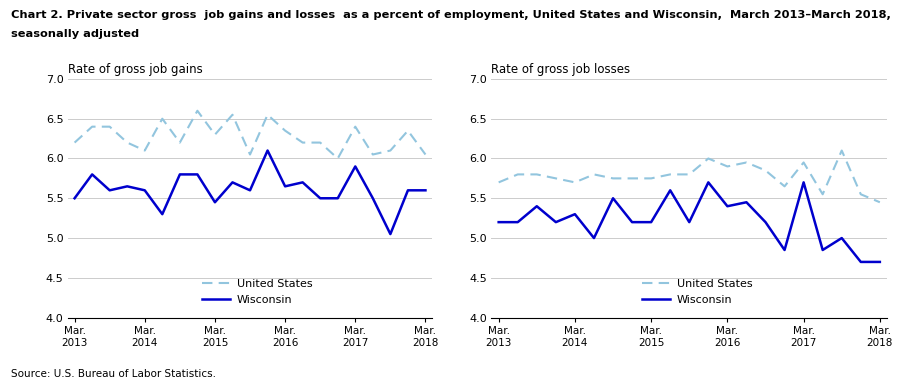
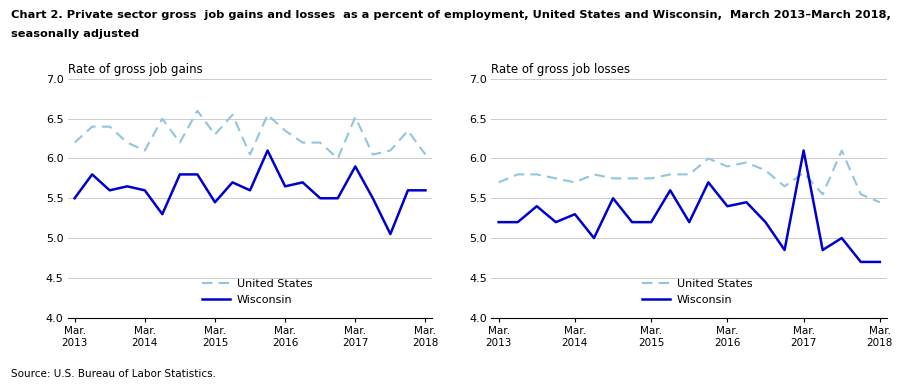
Rate of gross job gains/United States/Mar. 2017: 6.40 -> 6.52
Rate of gross job losses/United States/Mar. 2017: 5.95 -> 5.82
Rate of gross job losses/Wisconsin/Mar. 2017: 5.70 -> 6.10
